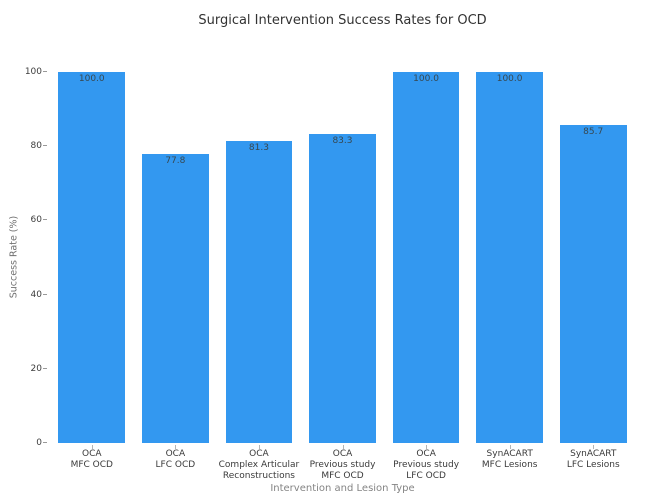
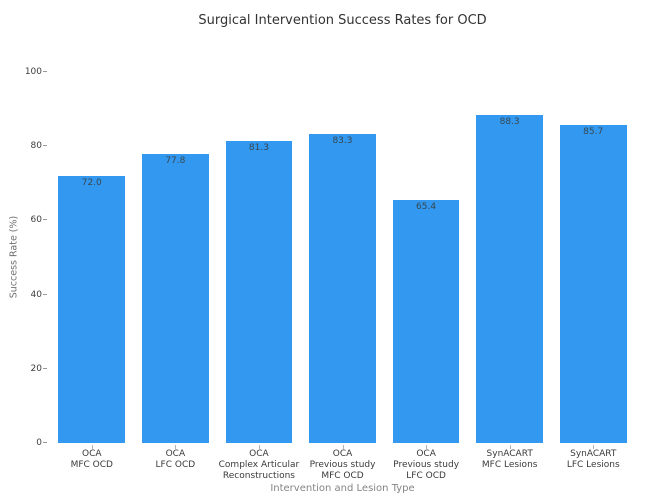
OCA MFC OCD: 100.0 -> 72.0
OCA Previous study LFC OCD: 100.0 -> 65.4
SynACART MFC Lesions: 100.0 -> 88.3
